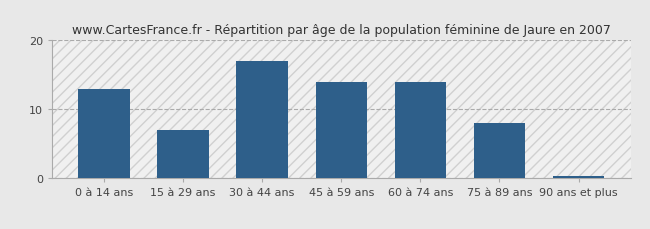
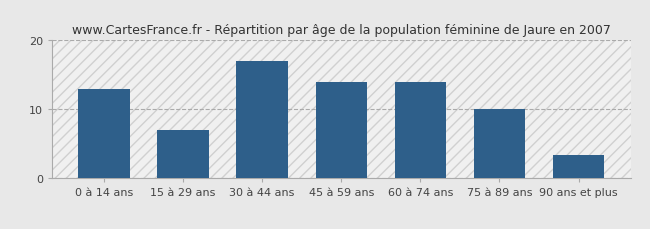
75 à 89 ans: 8.0 -> 10.0
90 ans et plus: 0.3 -> 3.4
